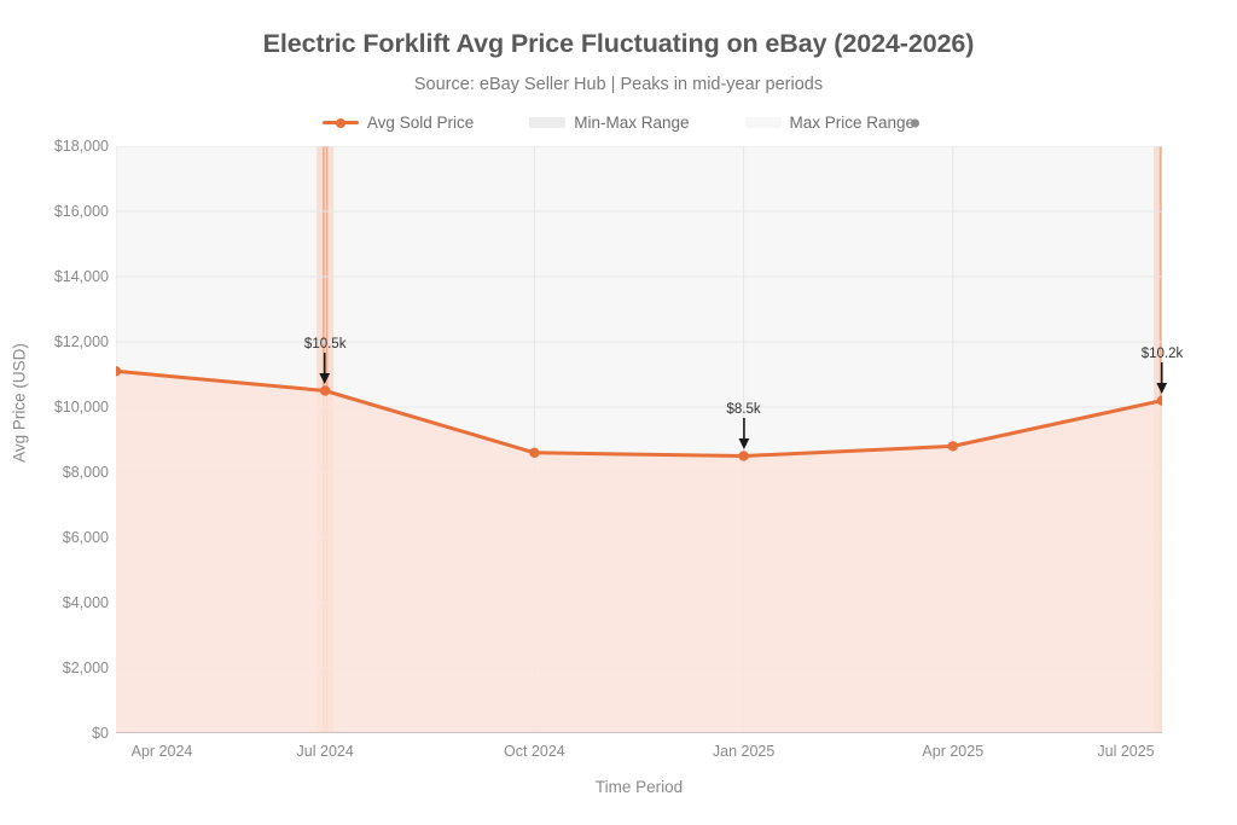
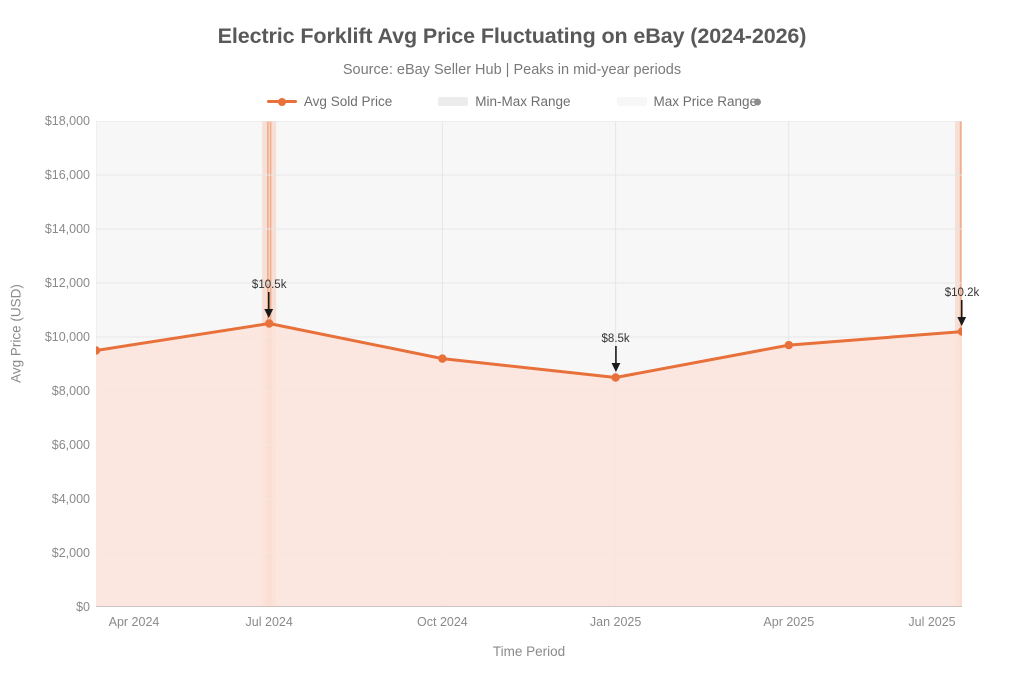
Apr 2024: $11100 -> $9500
Oct 2024: $8600 -> $9200
Apr 2025: $8800 -> $9700
